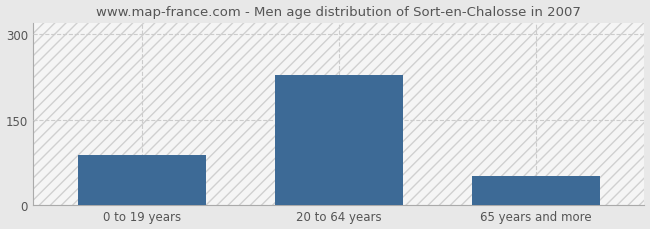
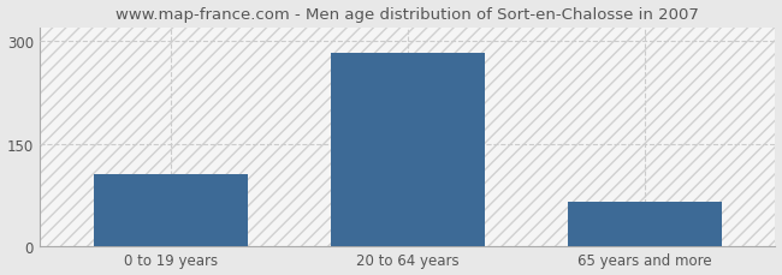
0 to 19 years: 88 -> 105
20 to 64 years: 228 -> 283
65 years and more: 50 -> 65
